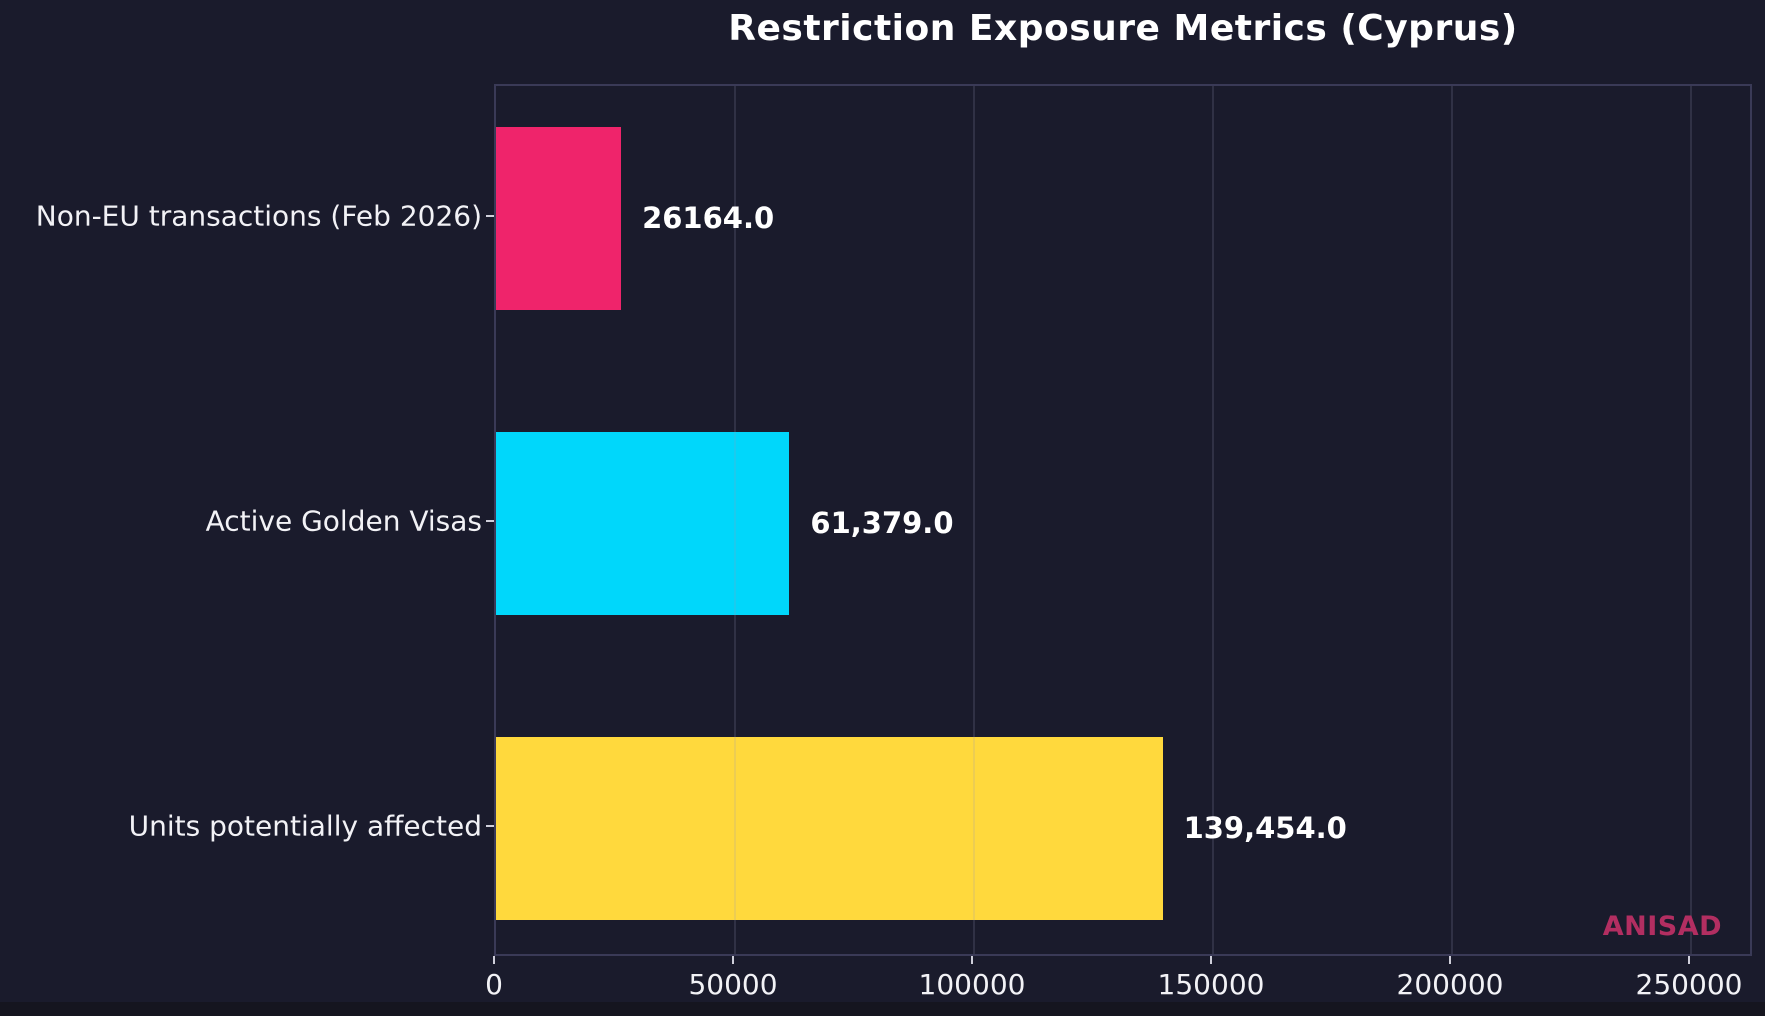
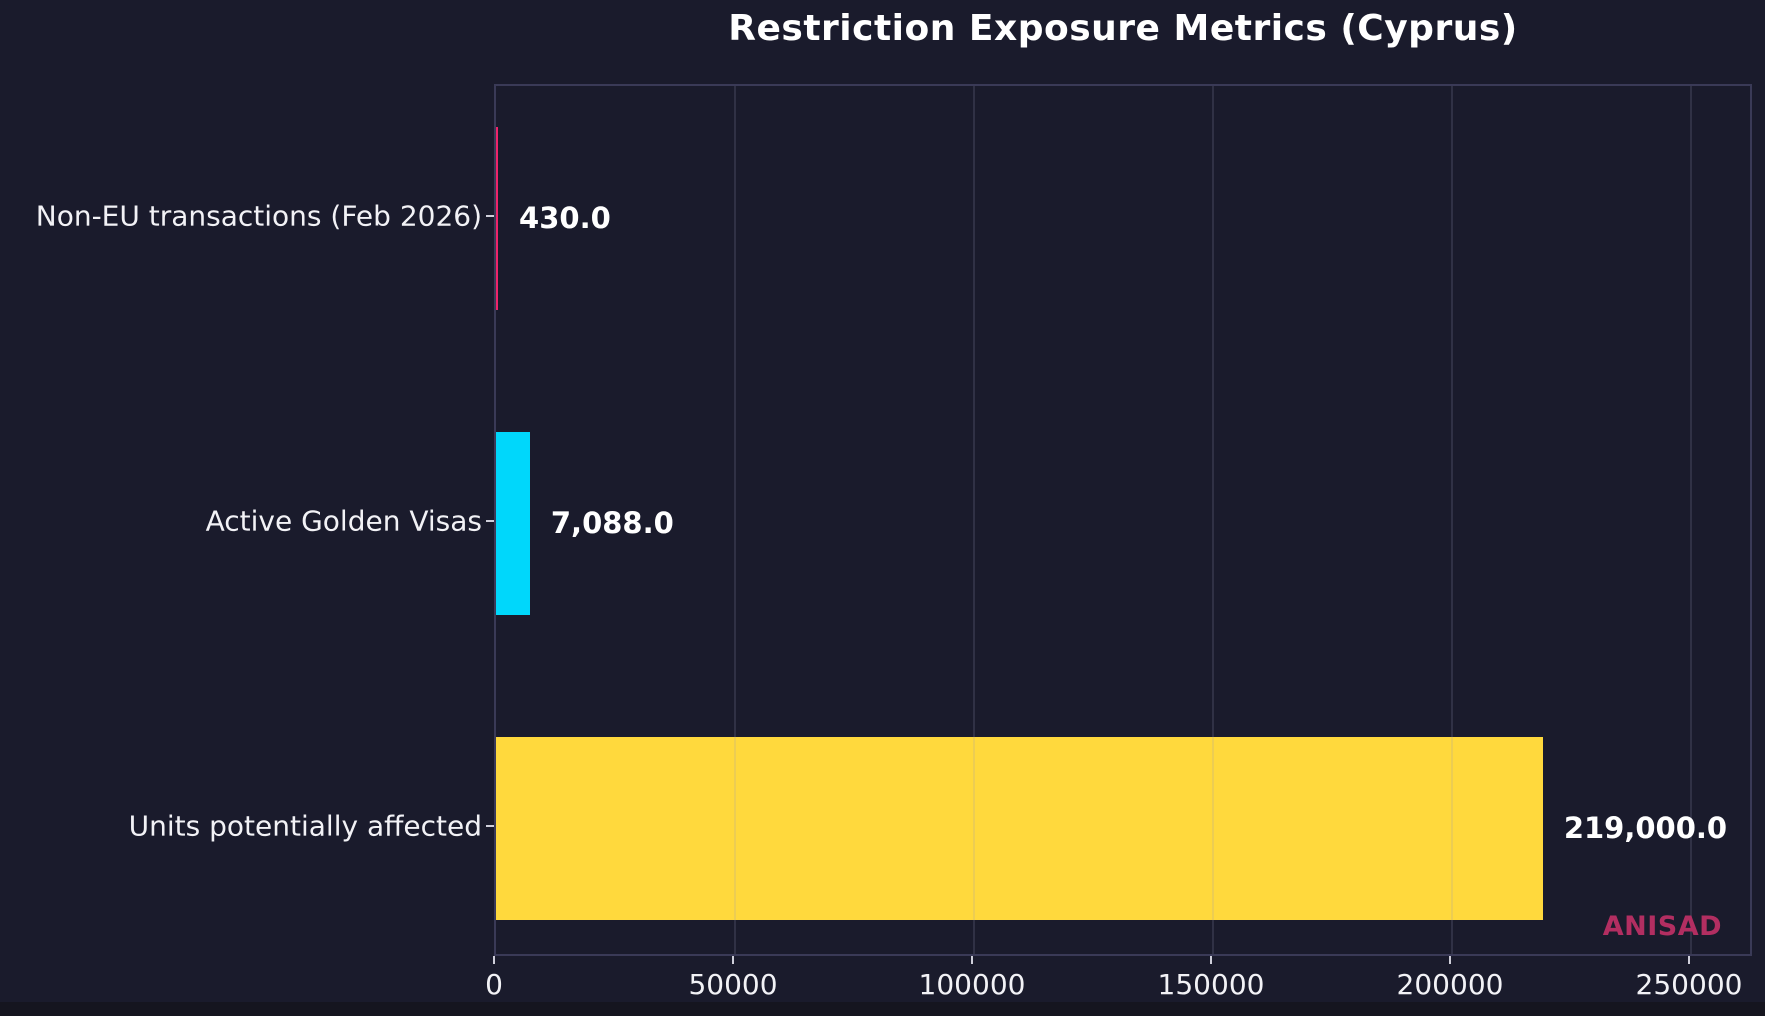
Non-EU transactions (Feb 2026): 26164.0 -> 430.0
Active Golden Visas: 61,379.0 -> 7,088.0
Units potentially affected: 139,454.0 -> 219,000.0
